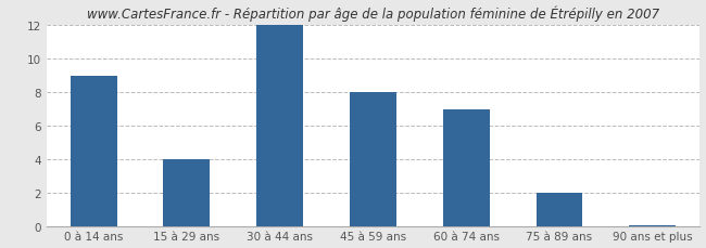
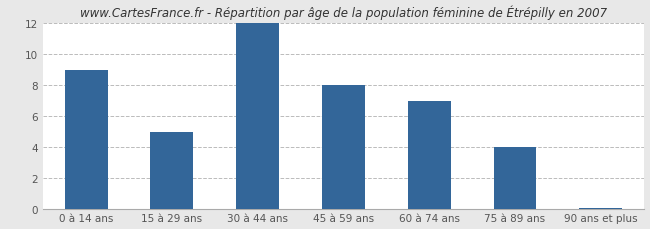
15 à 29 ans: 4.0 -> 5.0
75 à 89 ans: 2.0 -> 4.0
